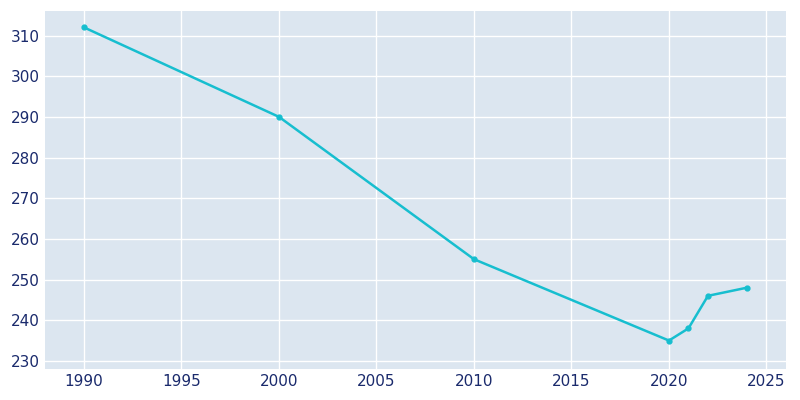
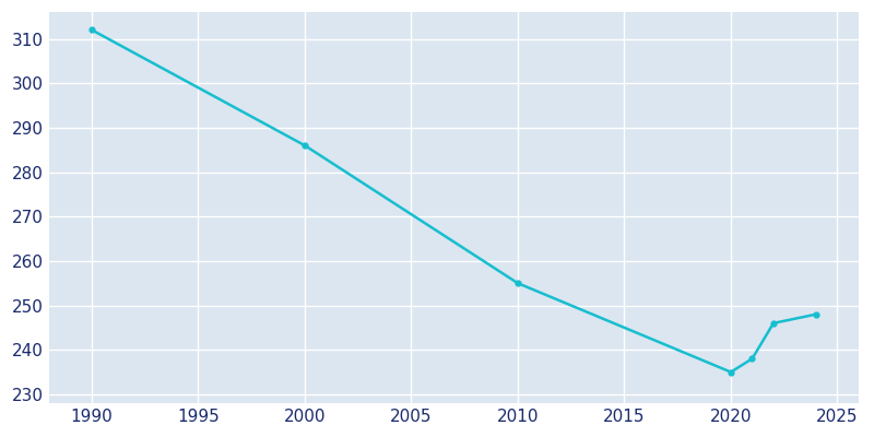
2000: 290 -> 286
